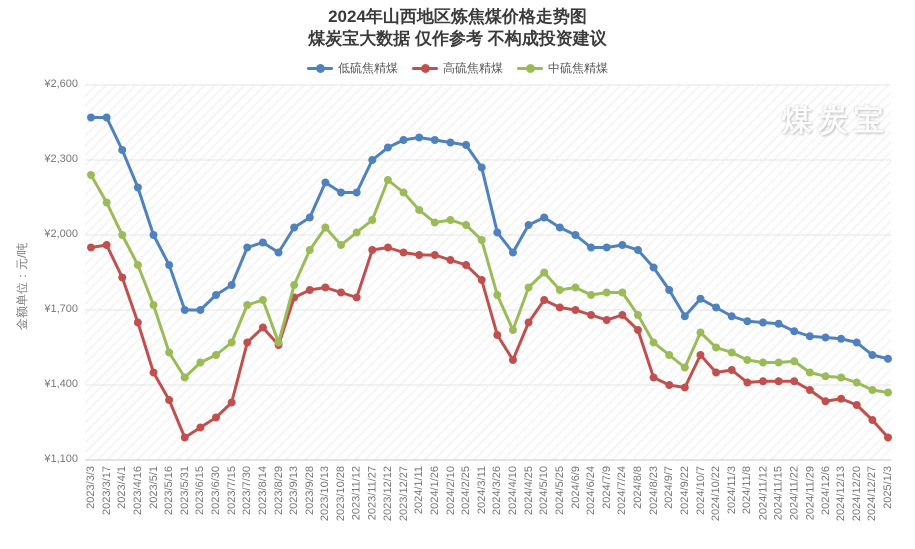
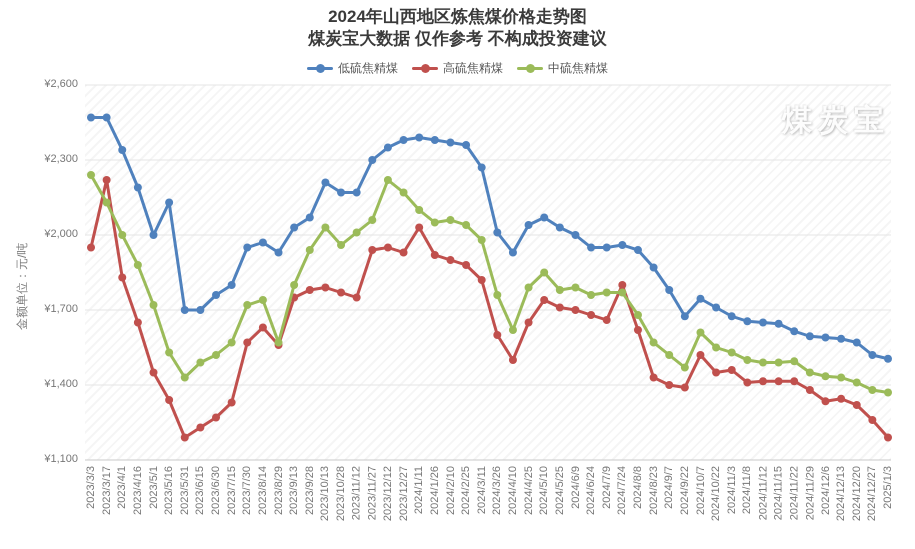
高硫焦精煤/2023/3/17: ¥1960 -> ¥2220
低硫焦精煤/2023/5/16: ¥1880 -> ¥2130
高硫焦精煤/2024/1/11: ¥1920 -> ¥2030
高硫焦精煤/2024/7/24: ¥1680 -> ¥1800
